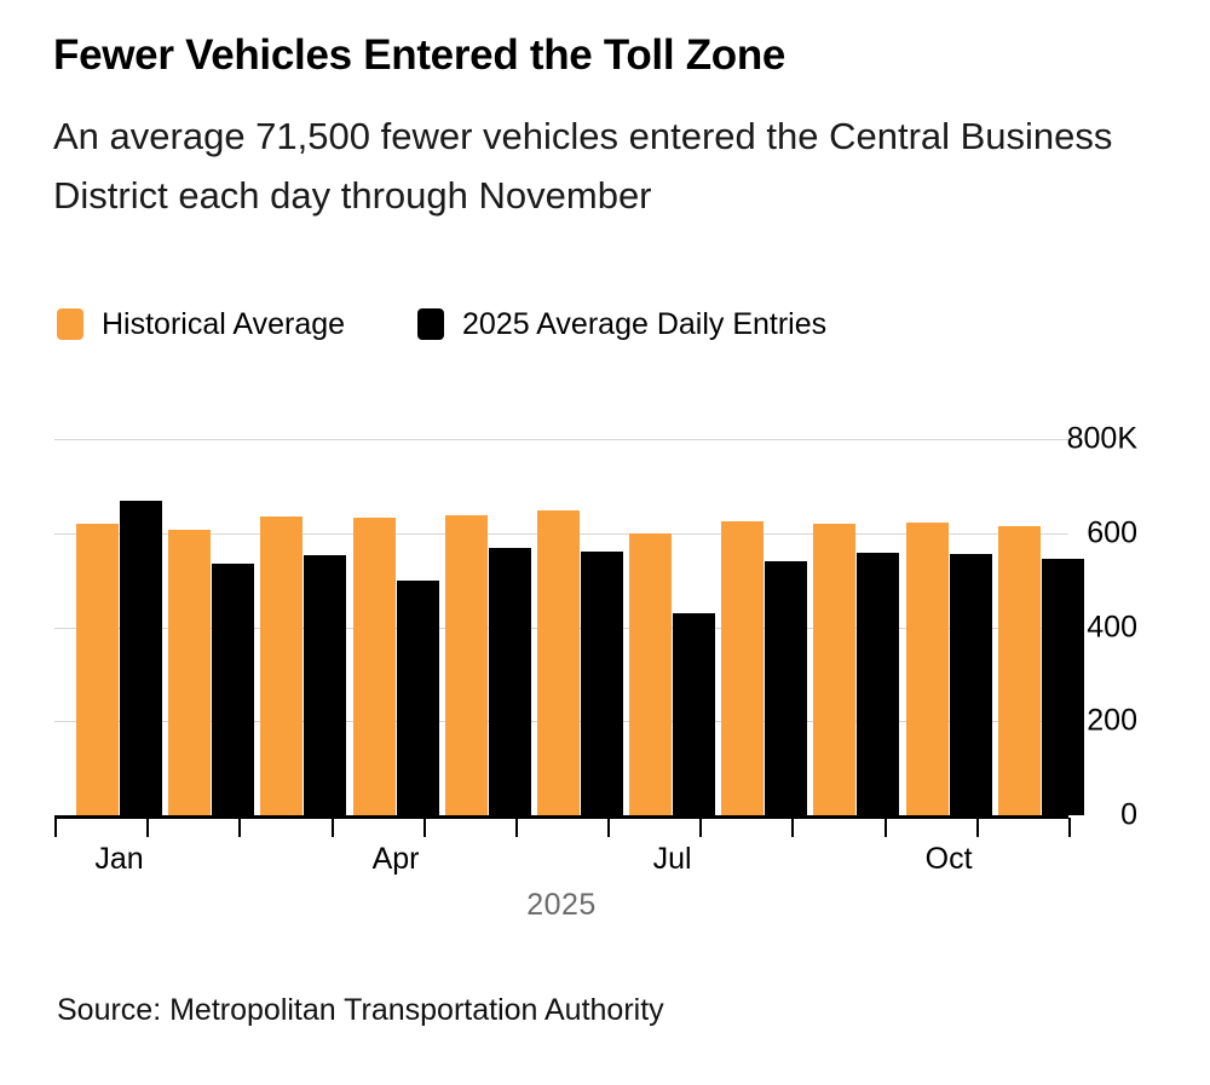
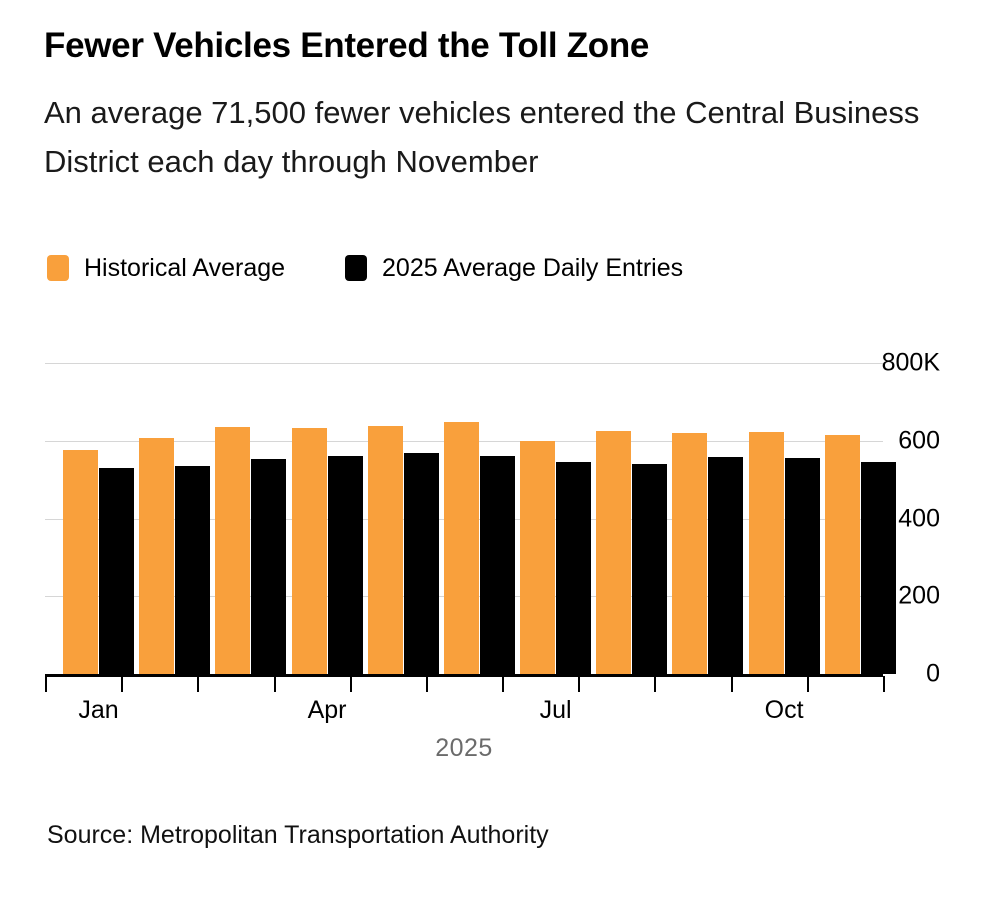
Historical Average/Jan: 620K -> 580K
2025 Average Daily Entries/Jan: 670K -> 530K
2025 Average Daily Entries/Apr: 500K -> 560K
2025 Average Daily Entries/Jul: 430K -> 540K
